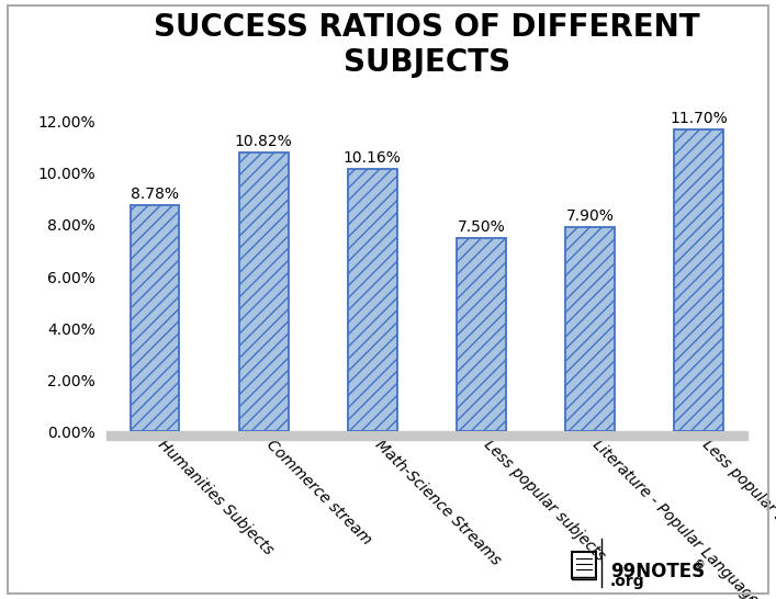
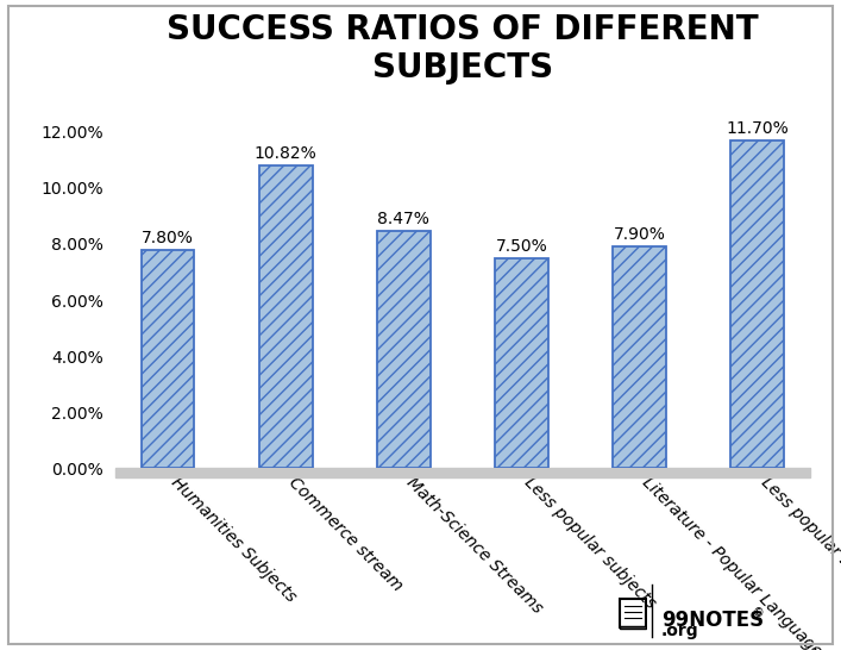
Humanities Subjects: 8.78% -> 7.80%
Math-Science Streams: 10.16% -> 8.47%
